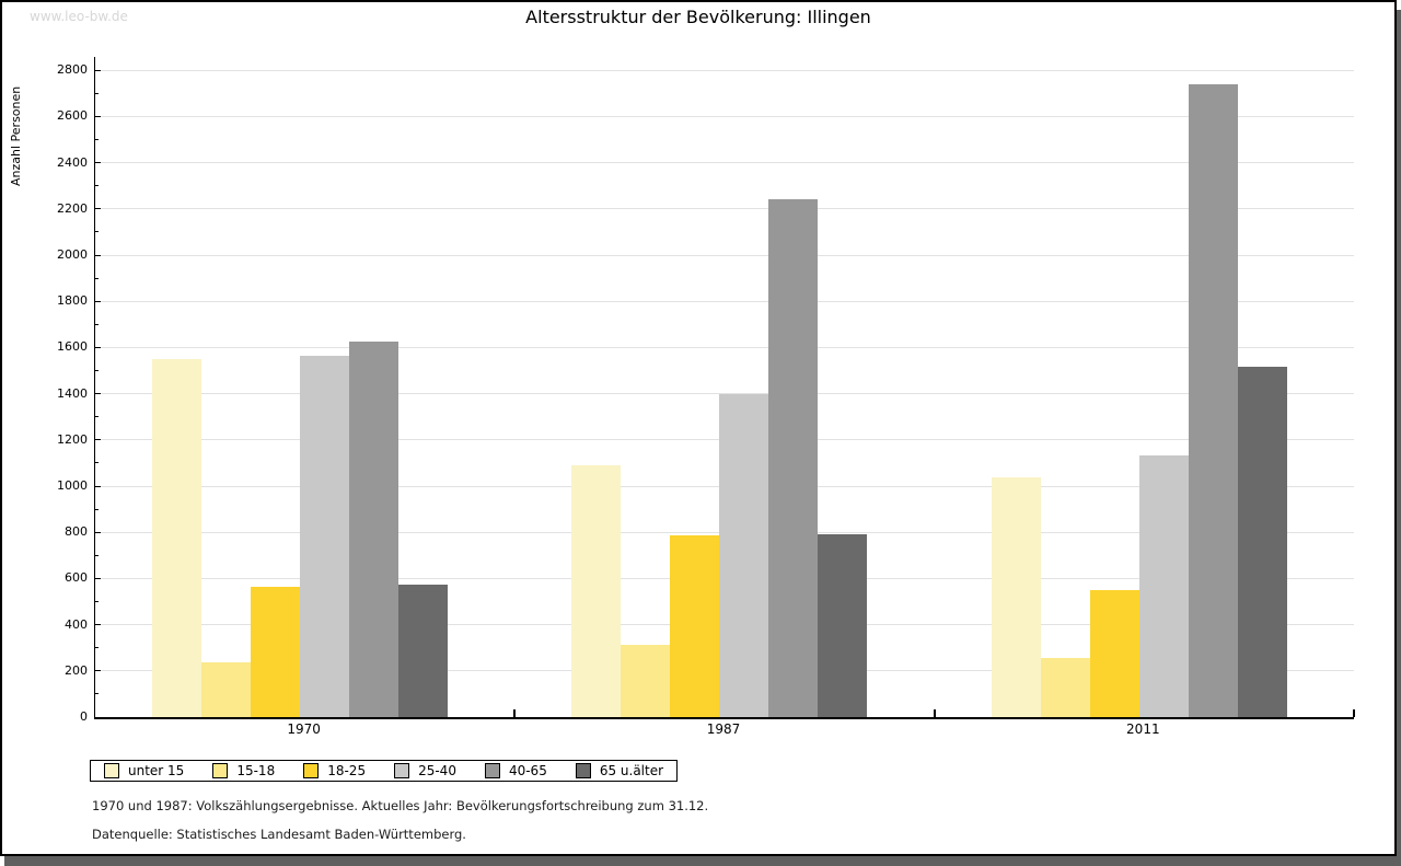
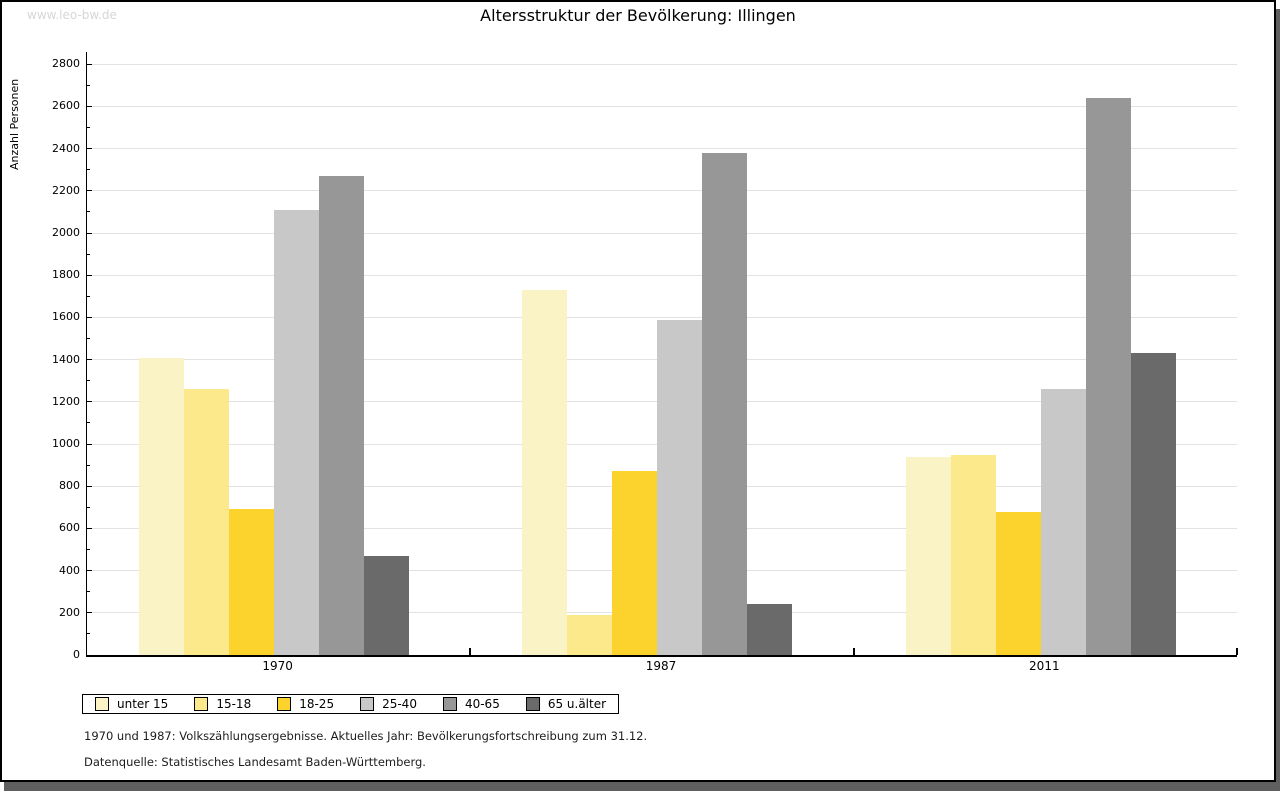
unter 15/1970: 1550 -> 1410
15-18/1970: 240 -> 1260
18-25/1970: 560 -> 690
25-40/1970: 1560 -> 2110
40-65/1970: 1620 -> 2270
65 u.älter/1970: 580 -> 470
unter 15/1987: 1090 -> 1730
15-18/1987: 320 -> 190
18-25/1987: 780 -> 870
25-40/1987: 1400 -> 1590
40-65/1987: 2240 -> 2380
65 u.älter/1987: 790 -> 240
unter 15/2011: 1040 -> 940
15-18/2011: 260 -> 950
18-25/2011: 550 -> 680
25-40/2011: 1140 -> 1260
40-65/2011: 2740 -> 2640
65 u.älter/2011: 1520 -> 1430
